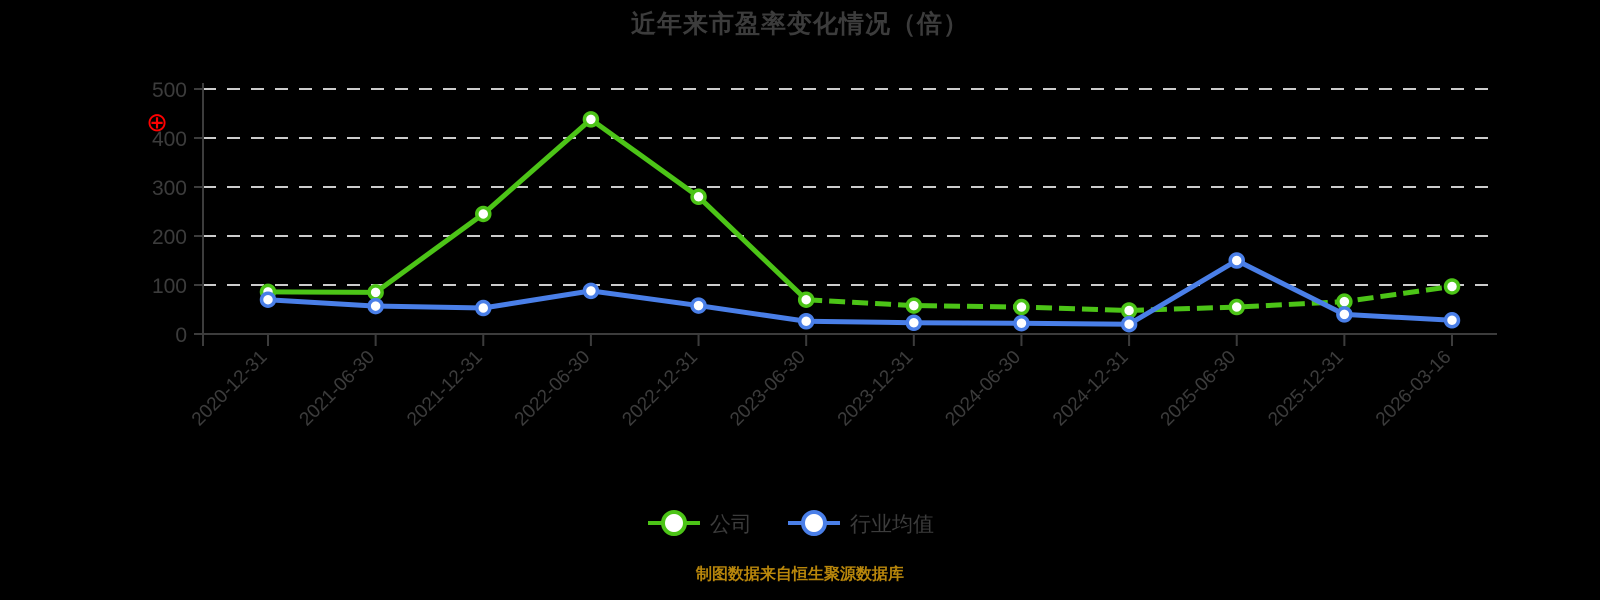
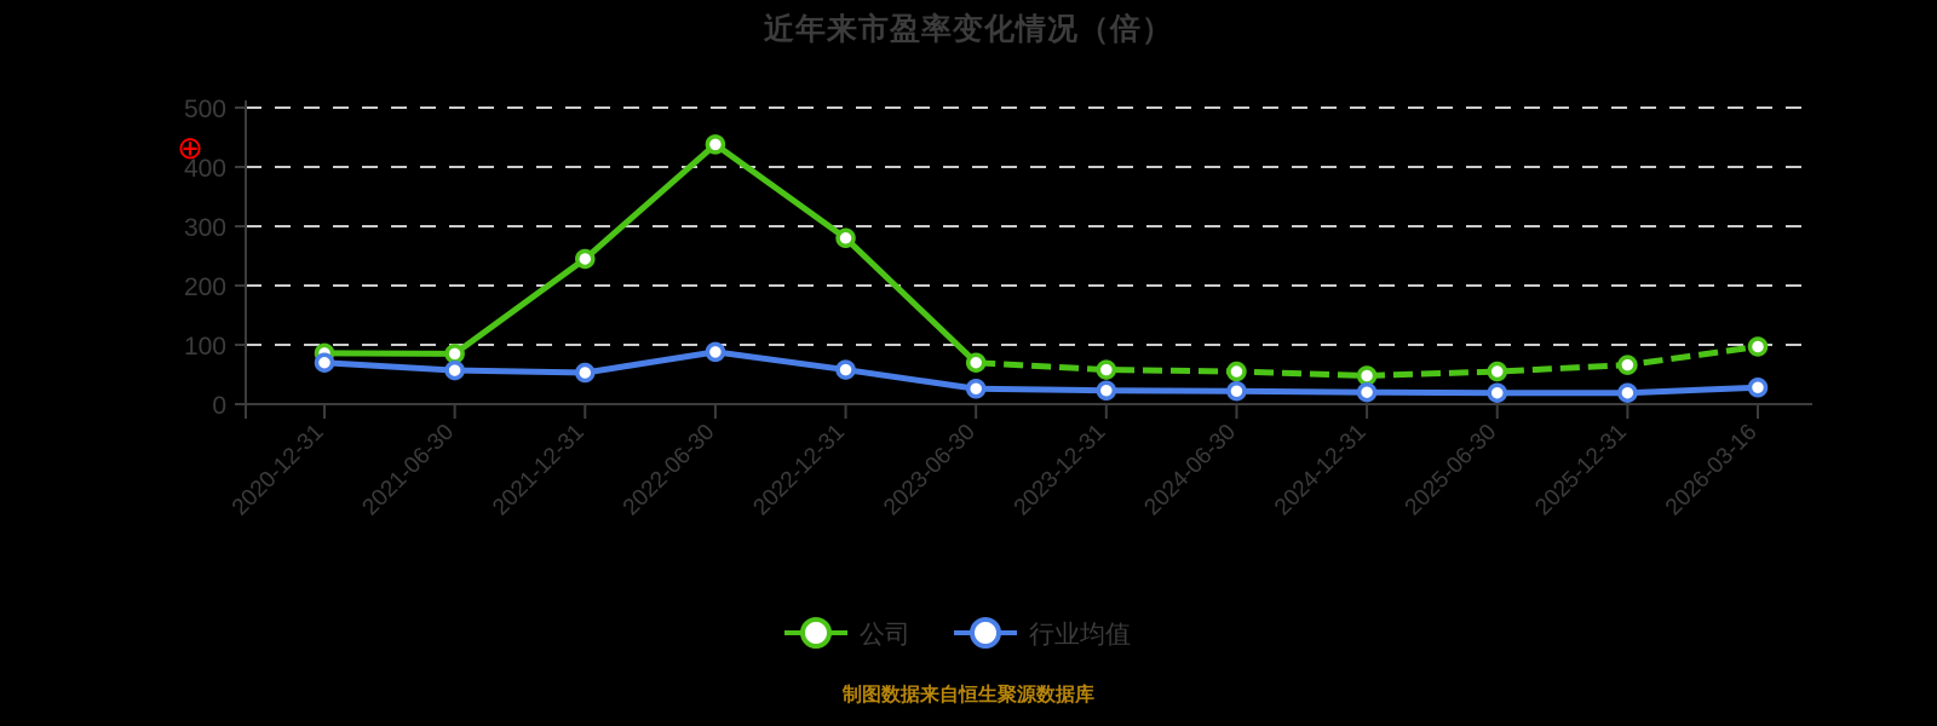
行业均值/2025-06-30: 150 -> 20
行业均值/2025-12-31: 40 -> 20
